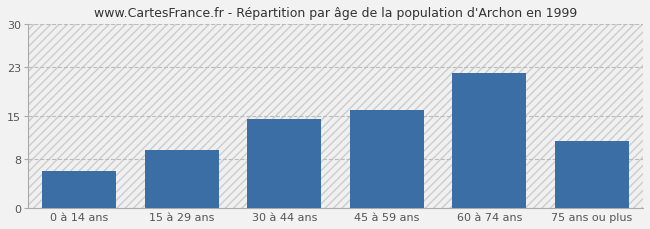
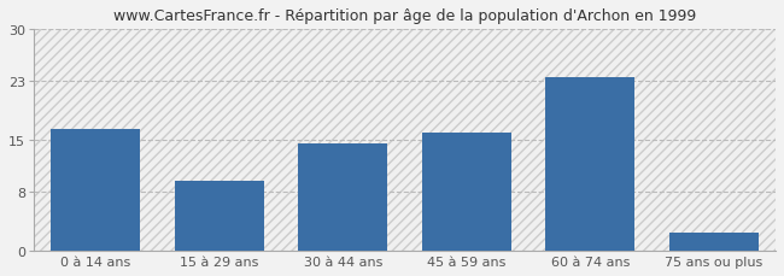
0 à 14 ans: 6.0 -> 16.5
60 à 74 ans: 22.0 -> 23.5
75 ans ou plus: 11.0 -> 2.5
